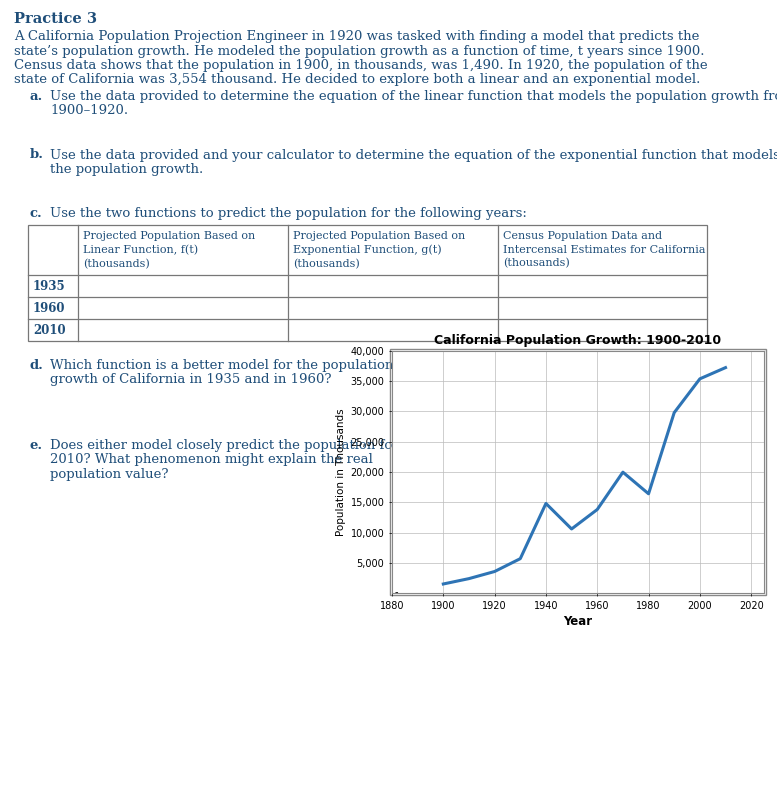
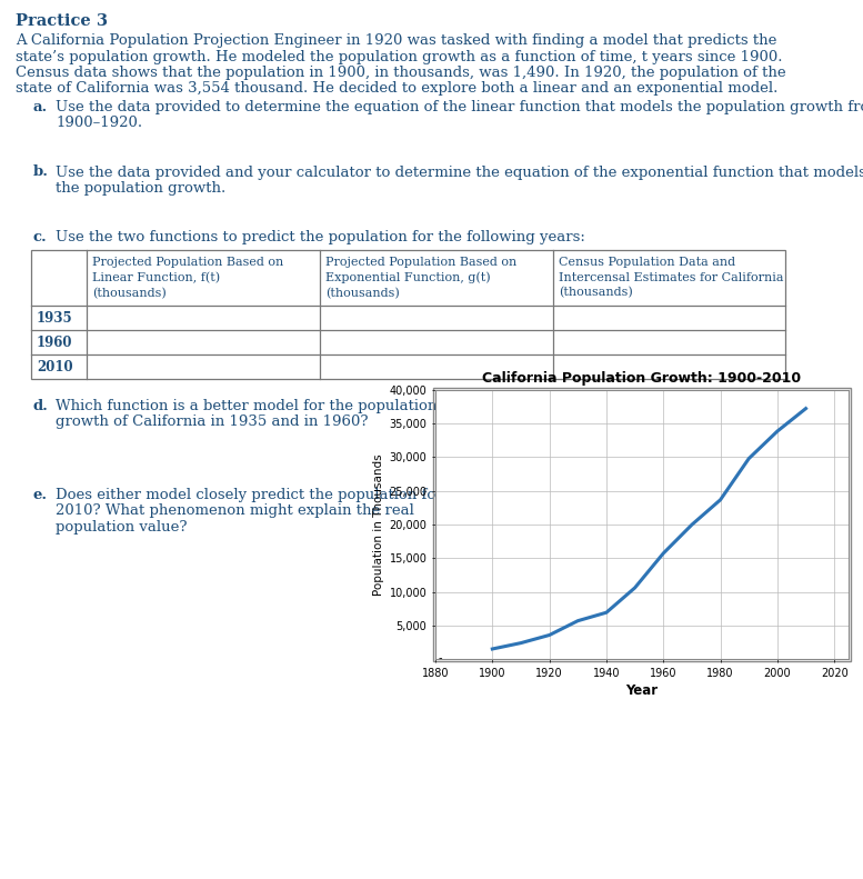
1940: 14,800 -> 6,900
1960: 13,800 -> 15,700
1980: 16,400 -> 23,700
2000: 35,400 -> 33,900
